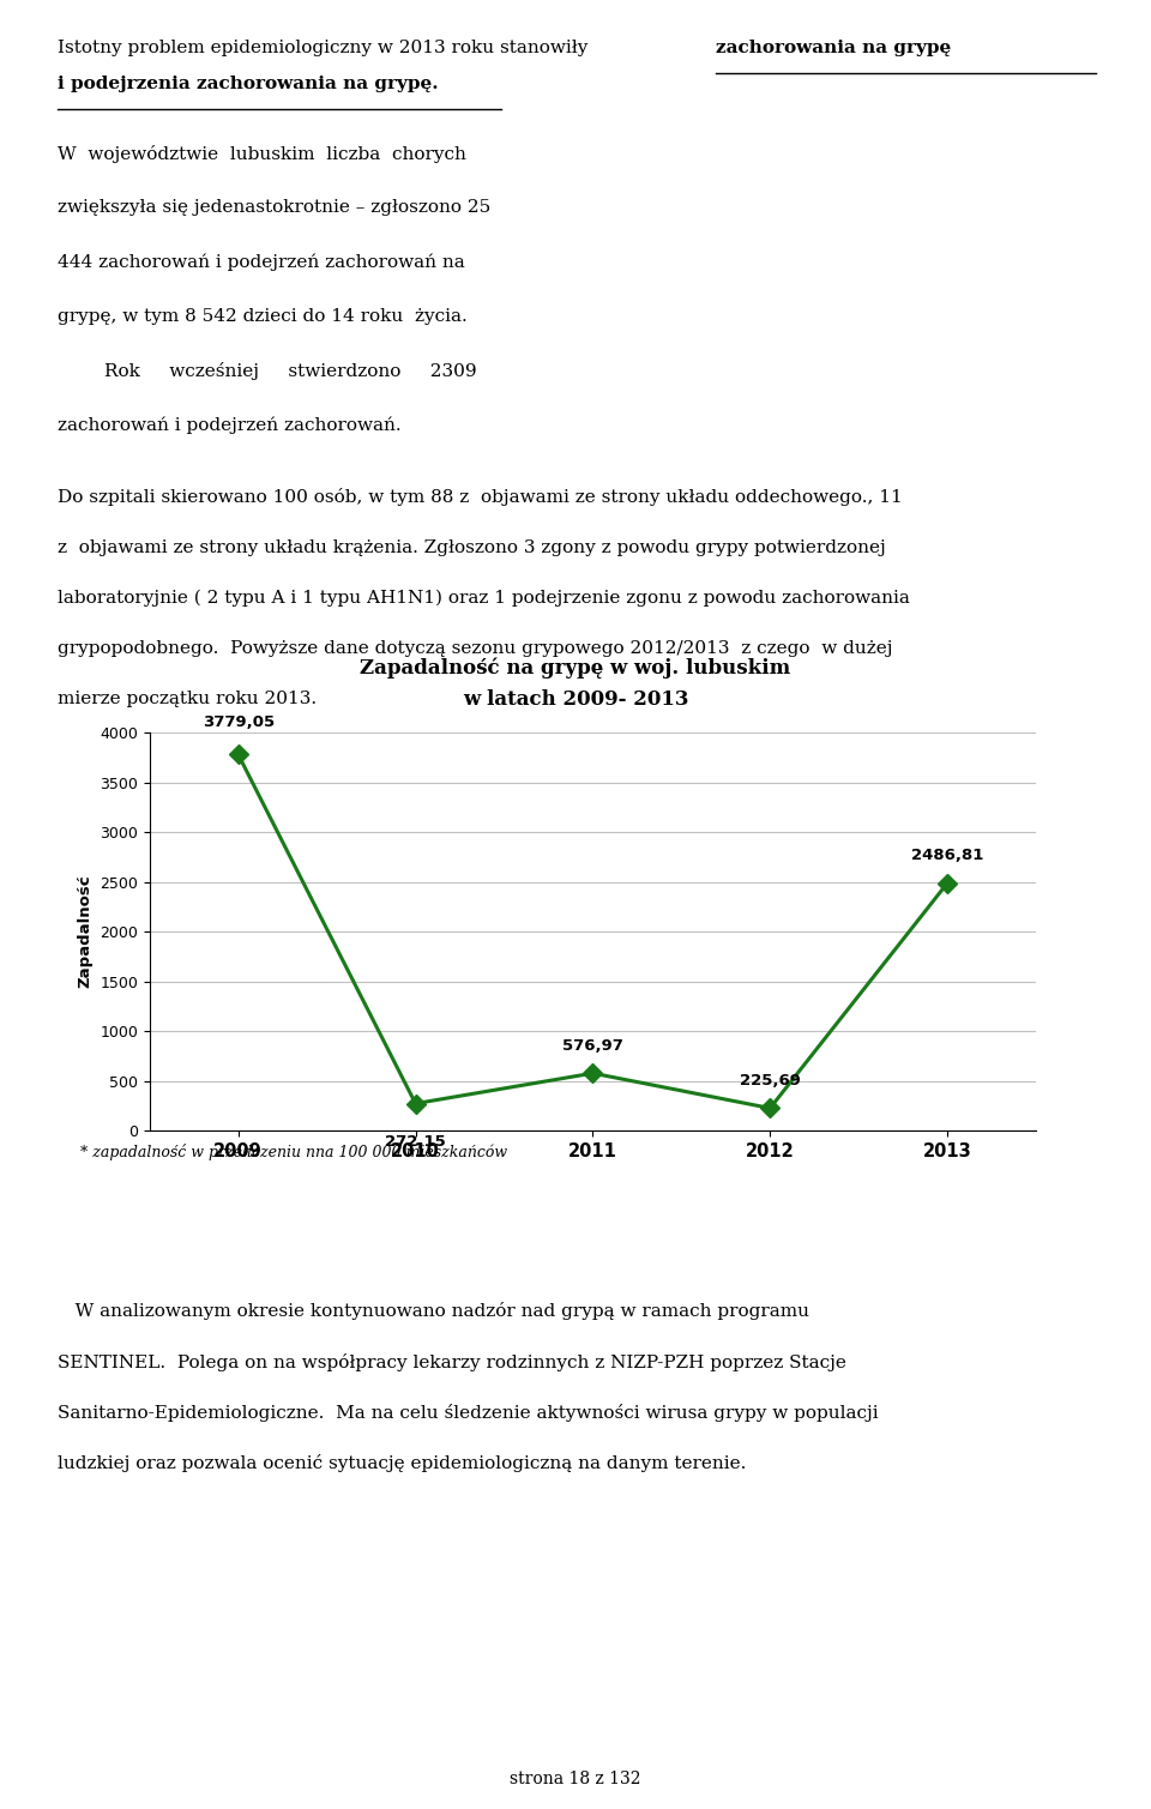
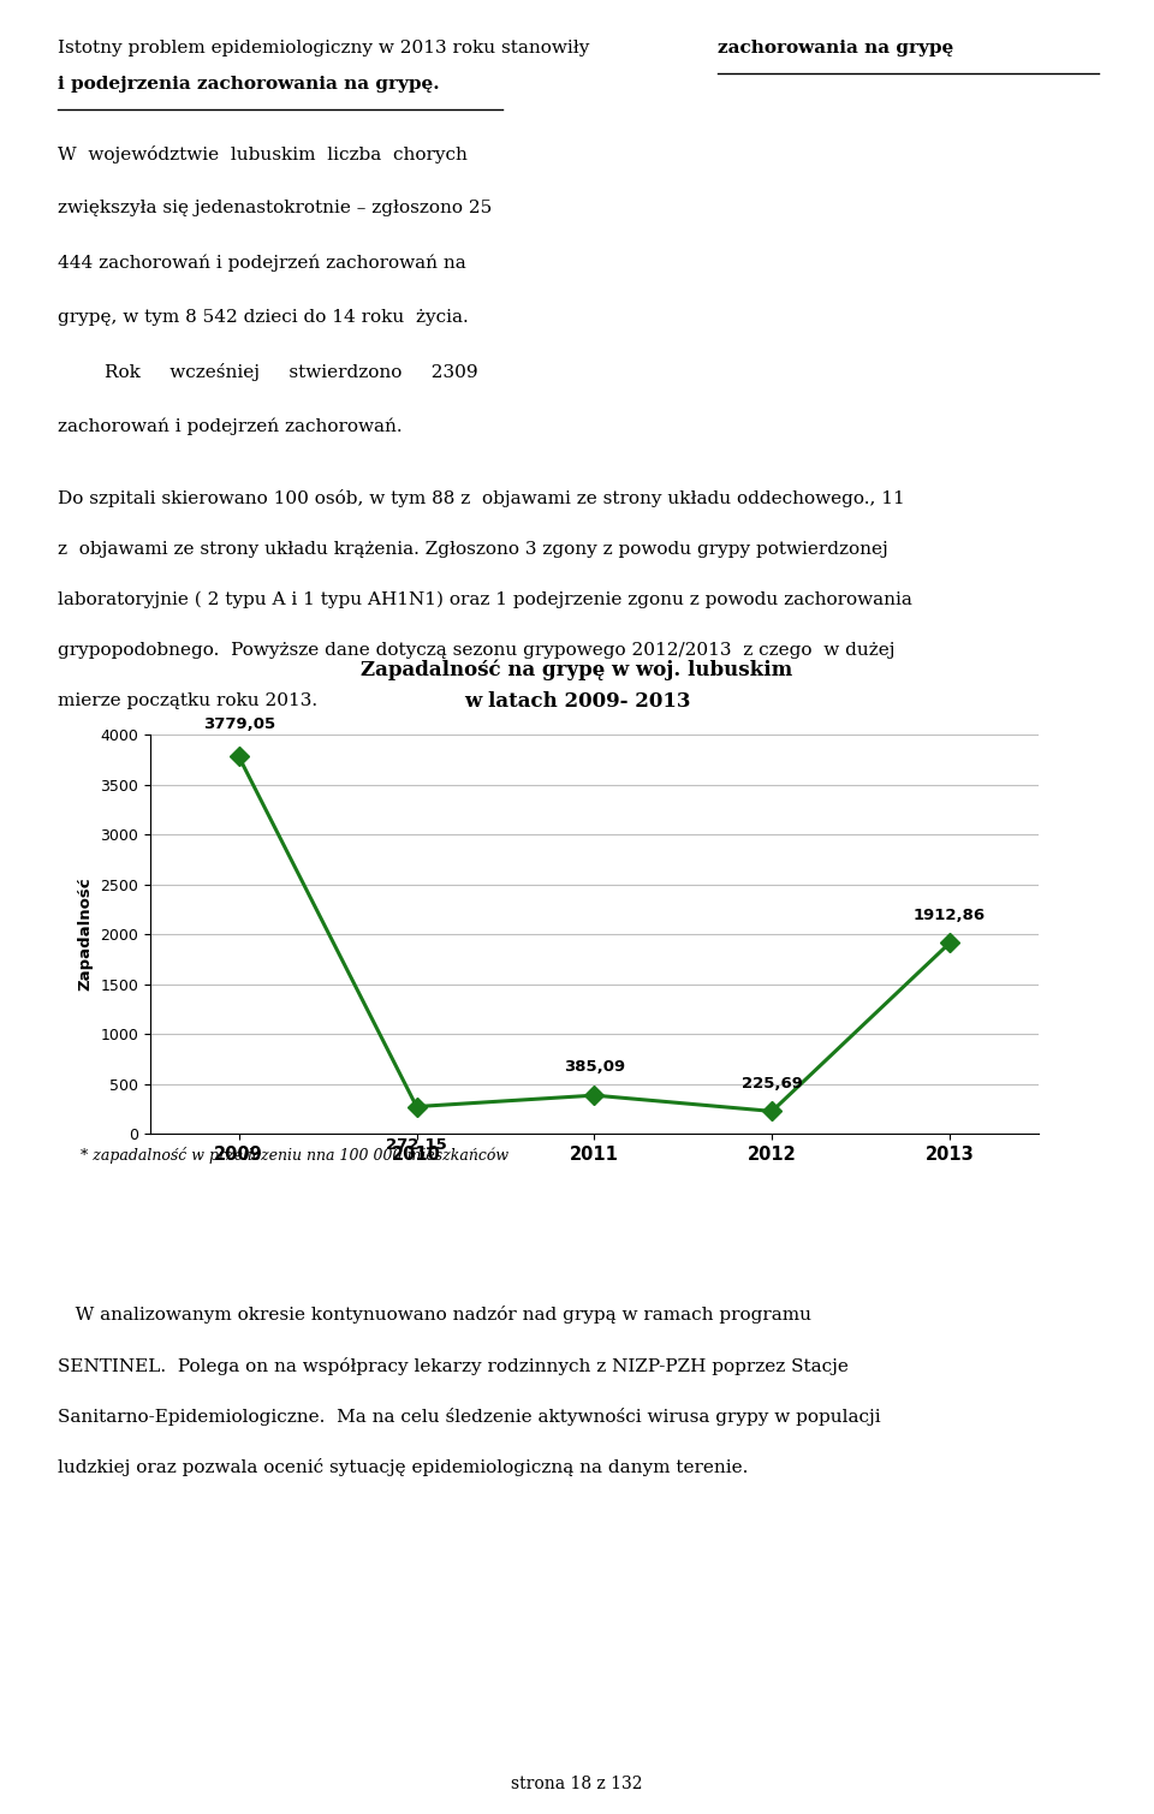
2011: 576,97 -> 385,09
2013: 2486,81 -> 1912,86
